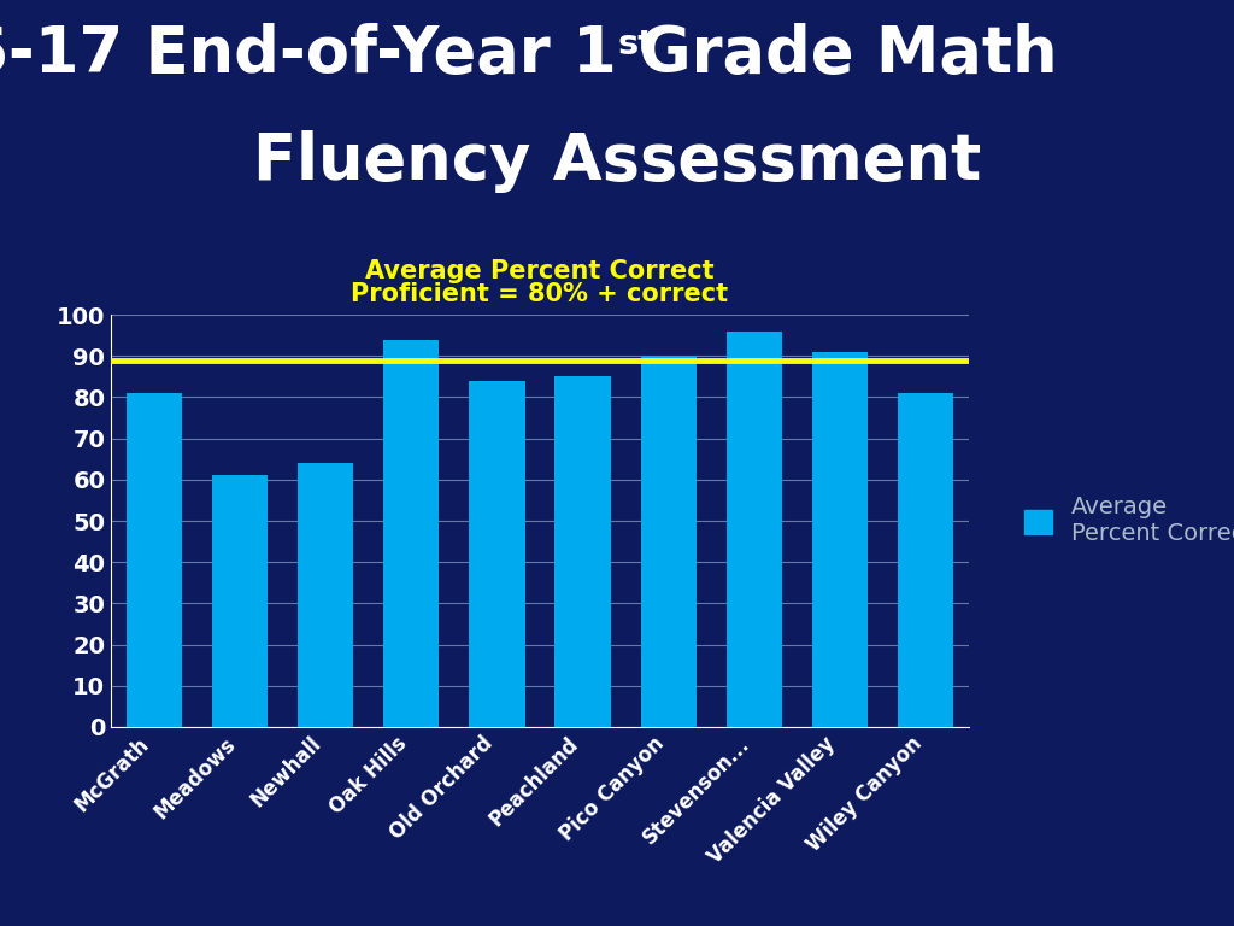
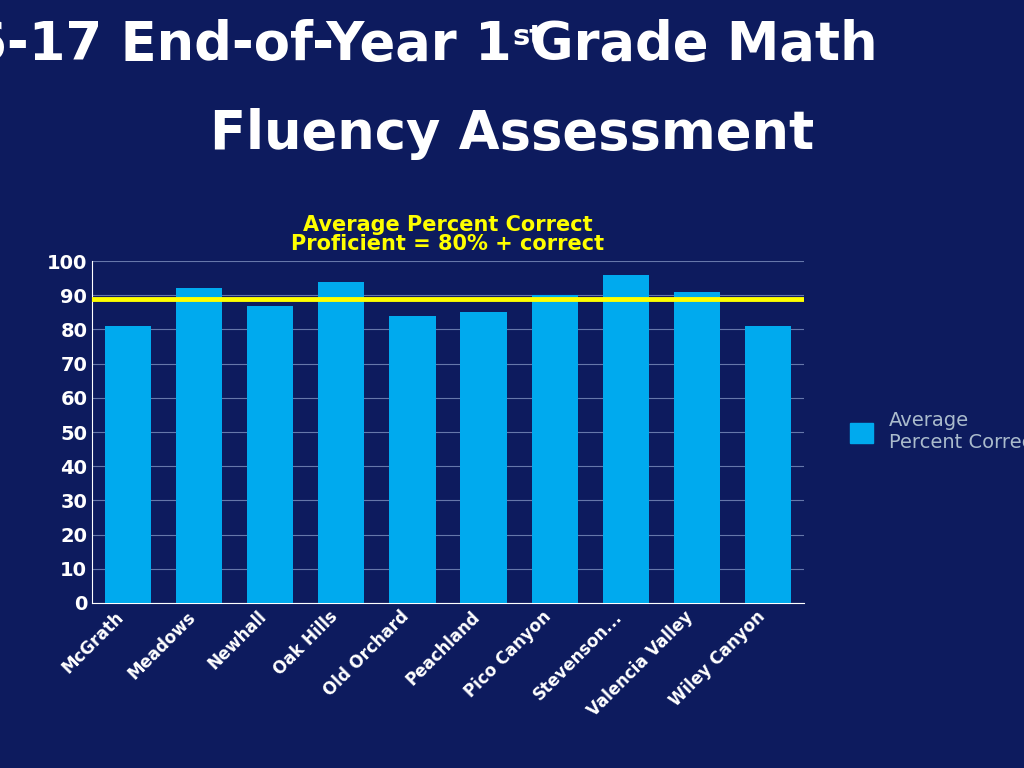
Meadows: 61 -> 92
Newhall: 64 -> 87
